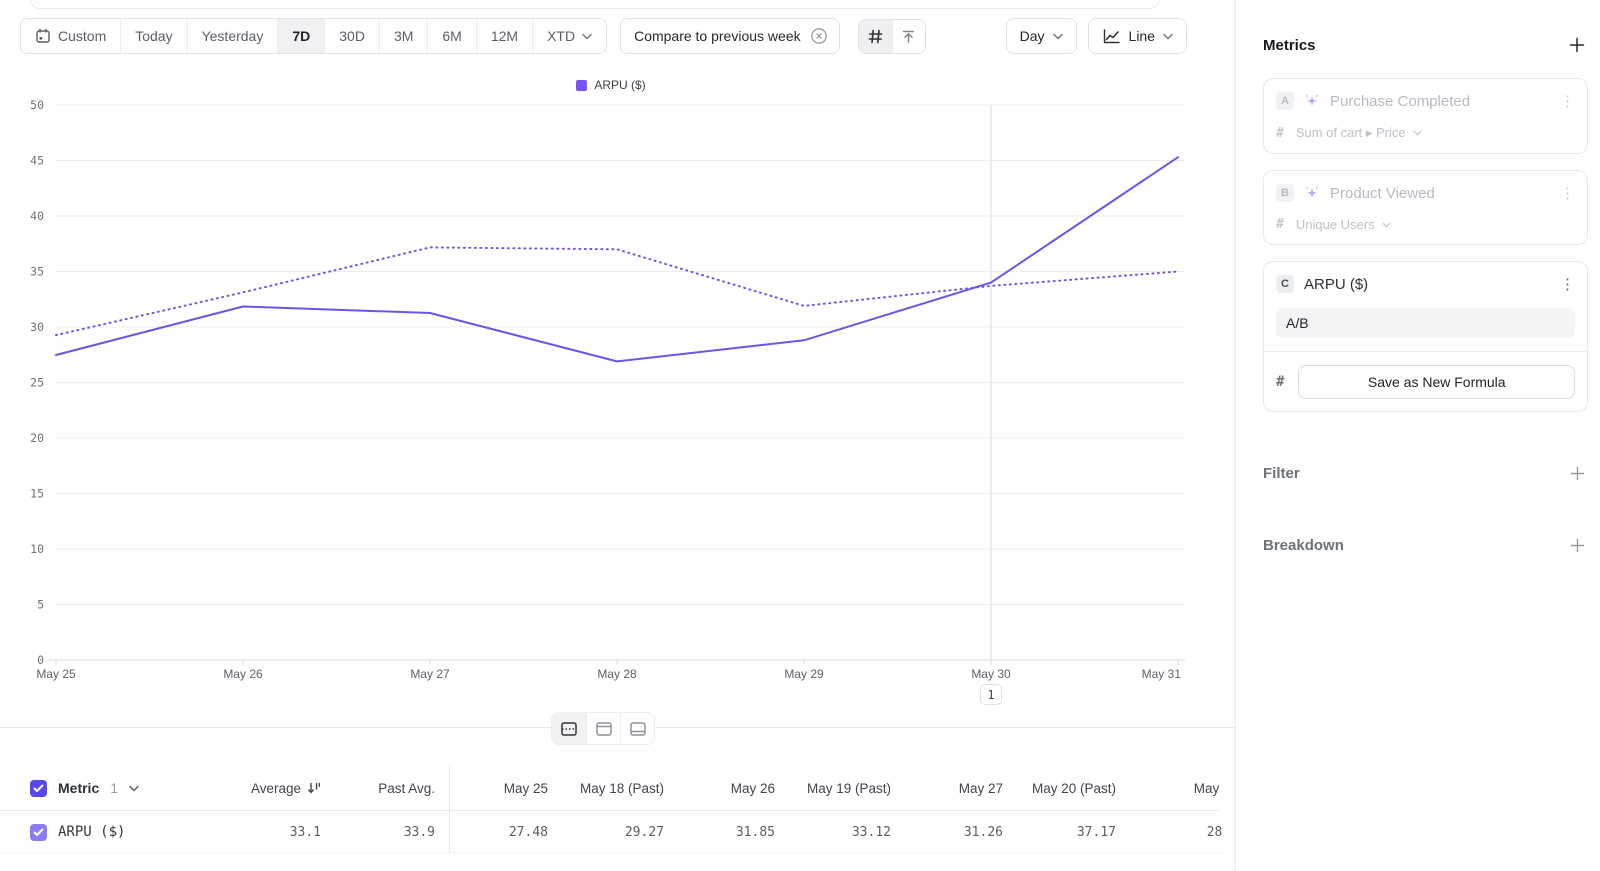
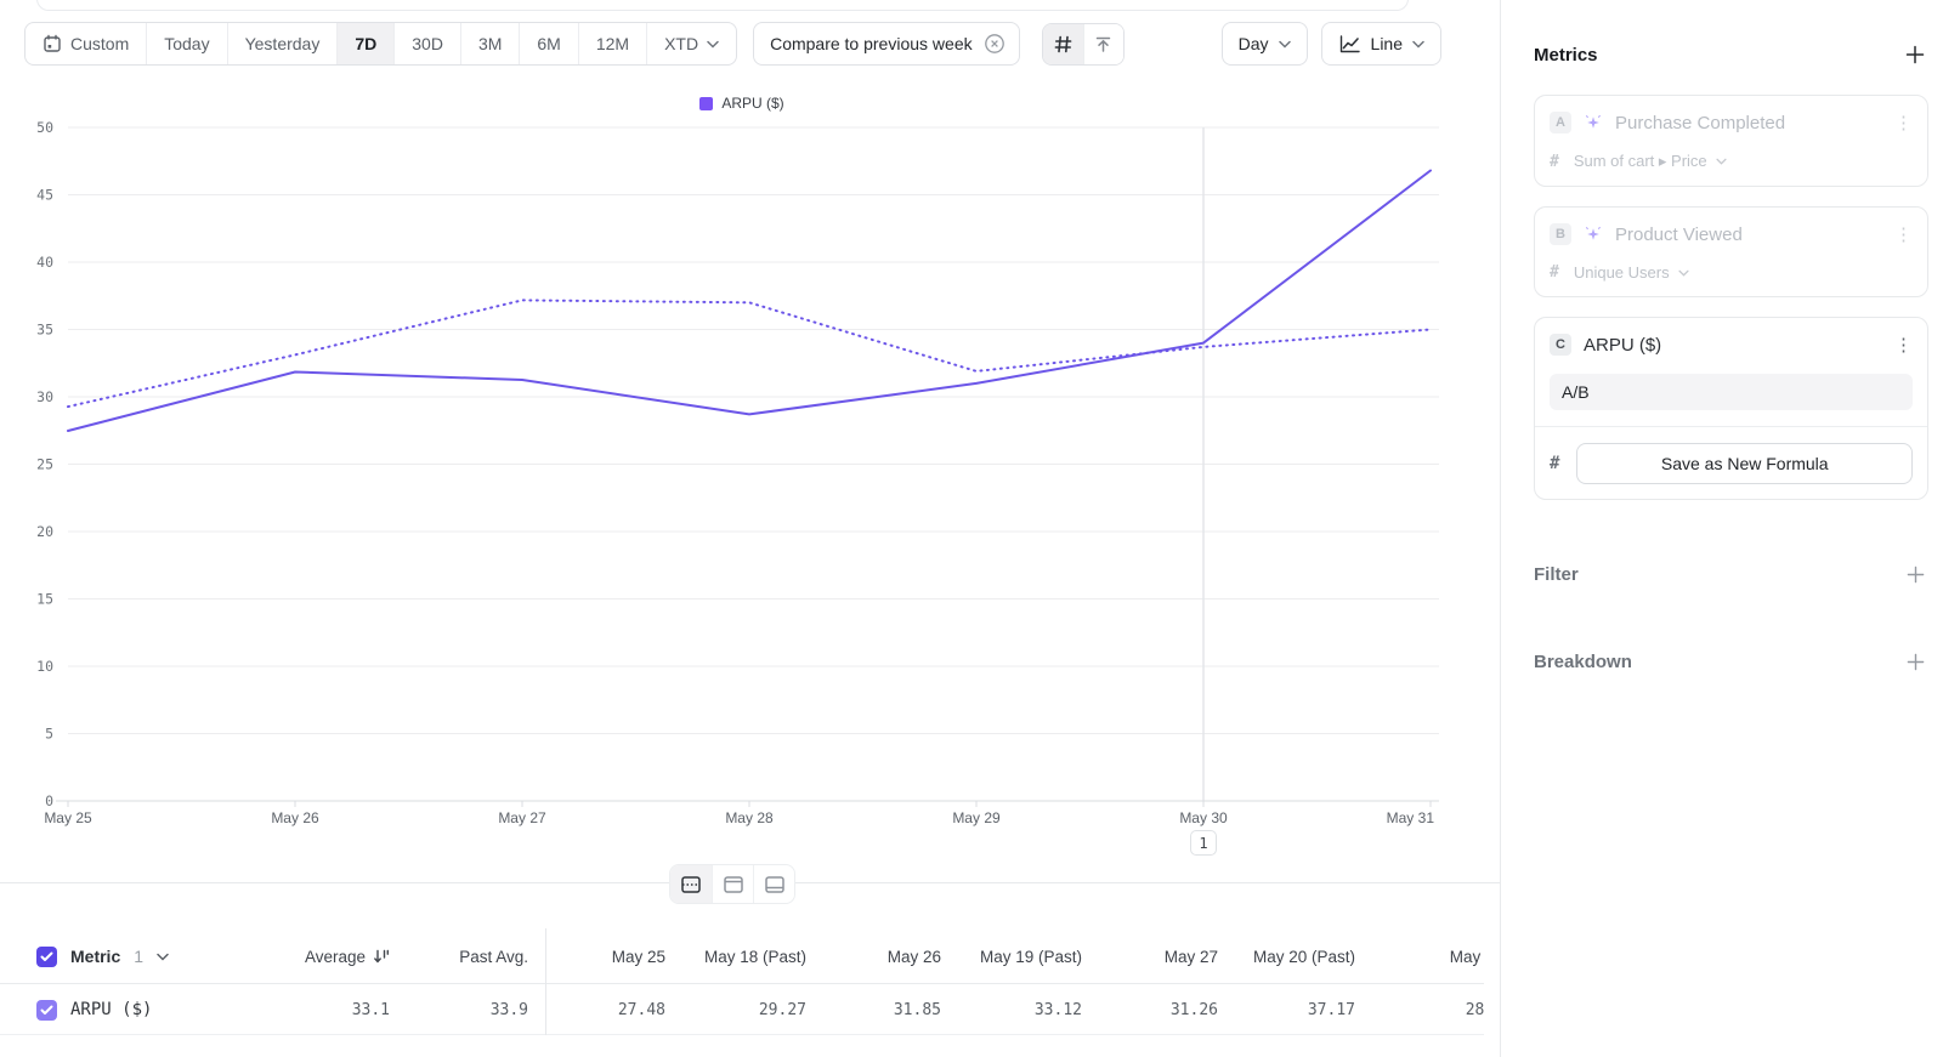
ARPU ($)/May 28: 26.9 -> 28.7
ARPU ($)/May 29: 28.8 -> 31.0
ARPU ($)/May 31: 45.3 -> 46.8
